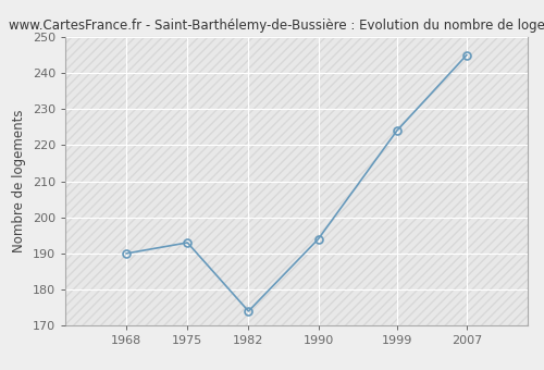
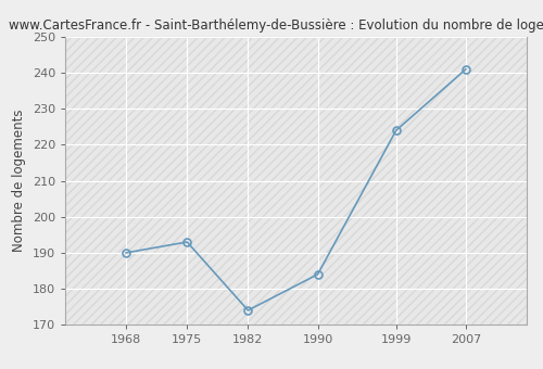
1990: 194 -> 184
2007: 245 -> 241
